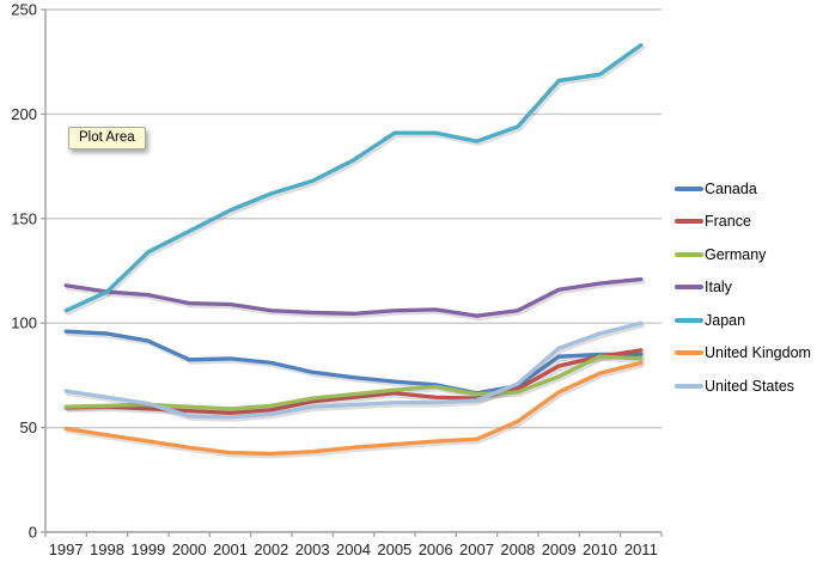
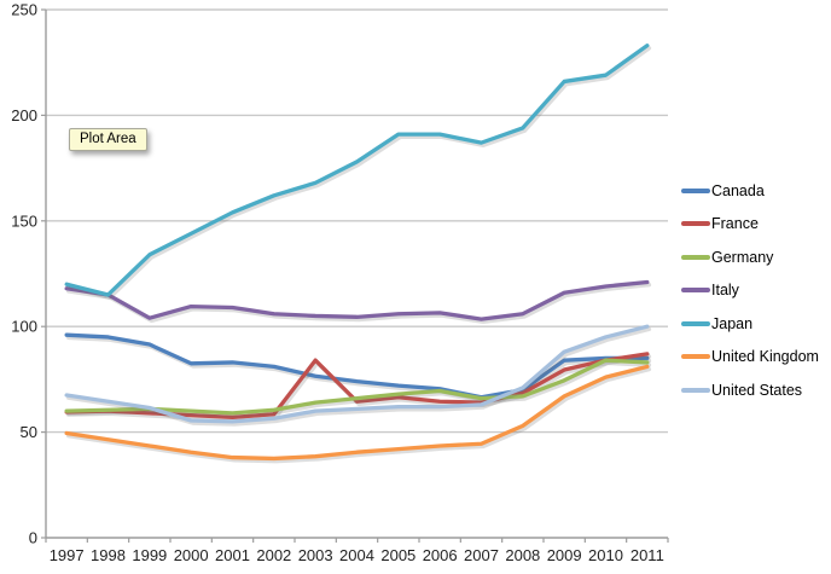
Japan/1997: 106 -> 120
Italy/1999: 114 -> 104
France/2003: 62 -> 84
